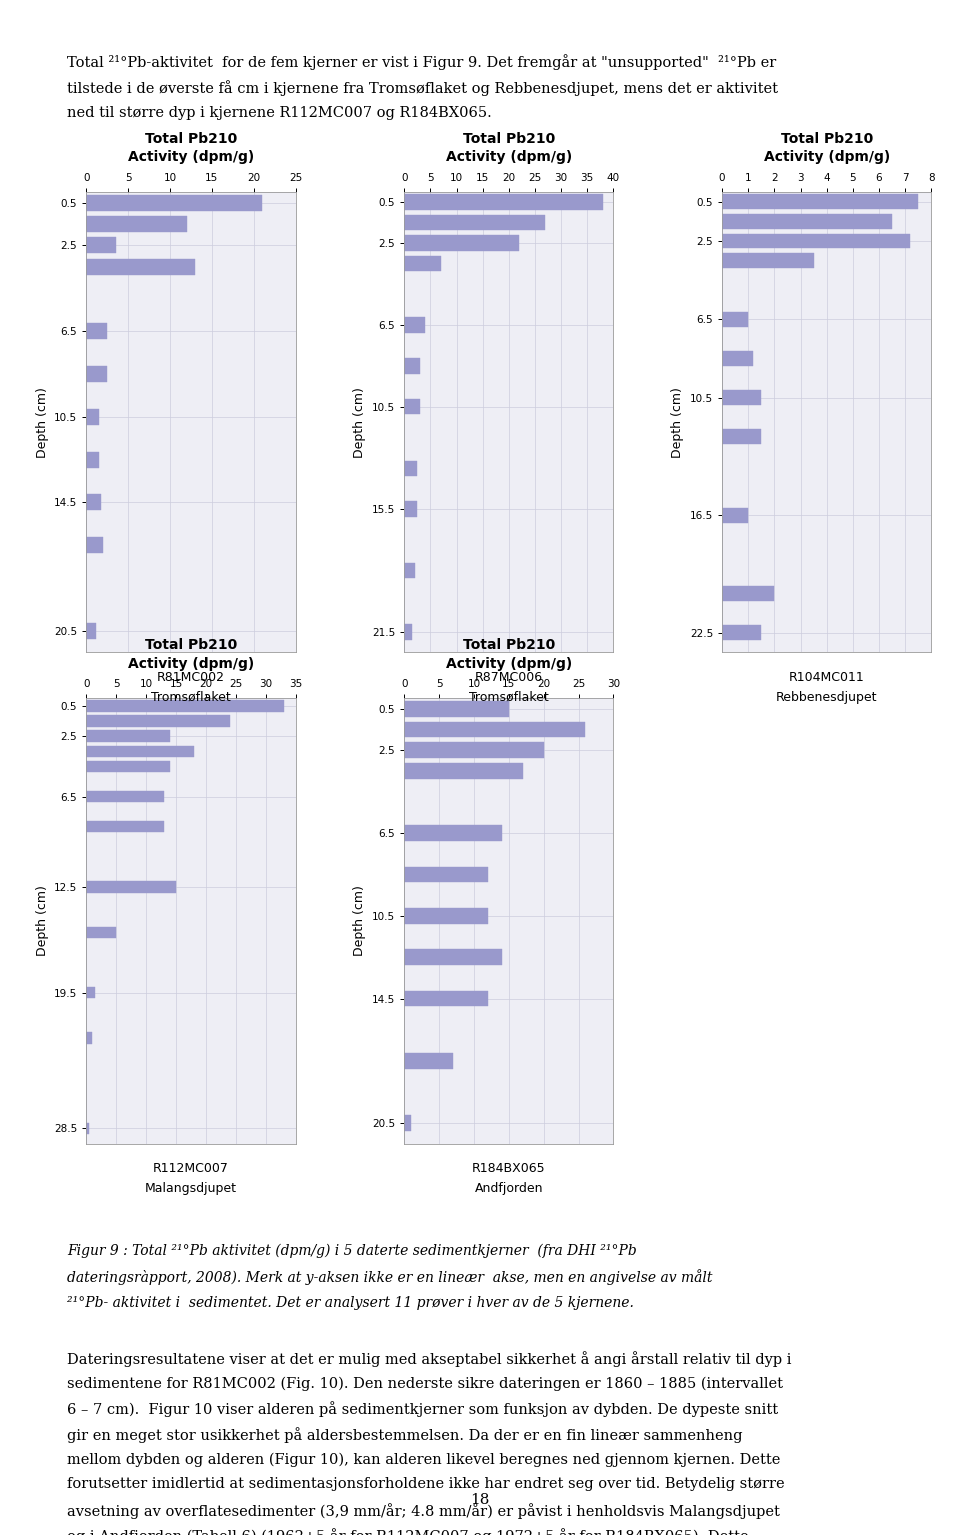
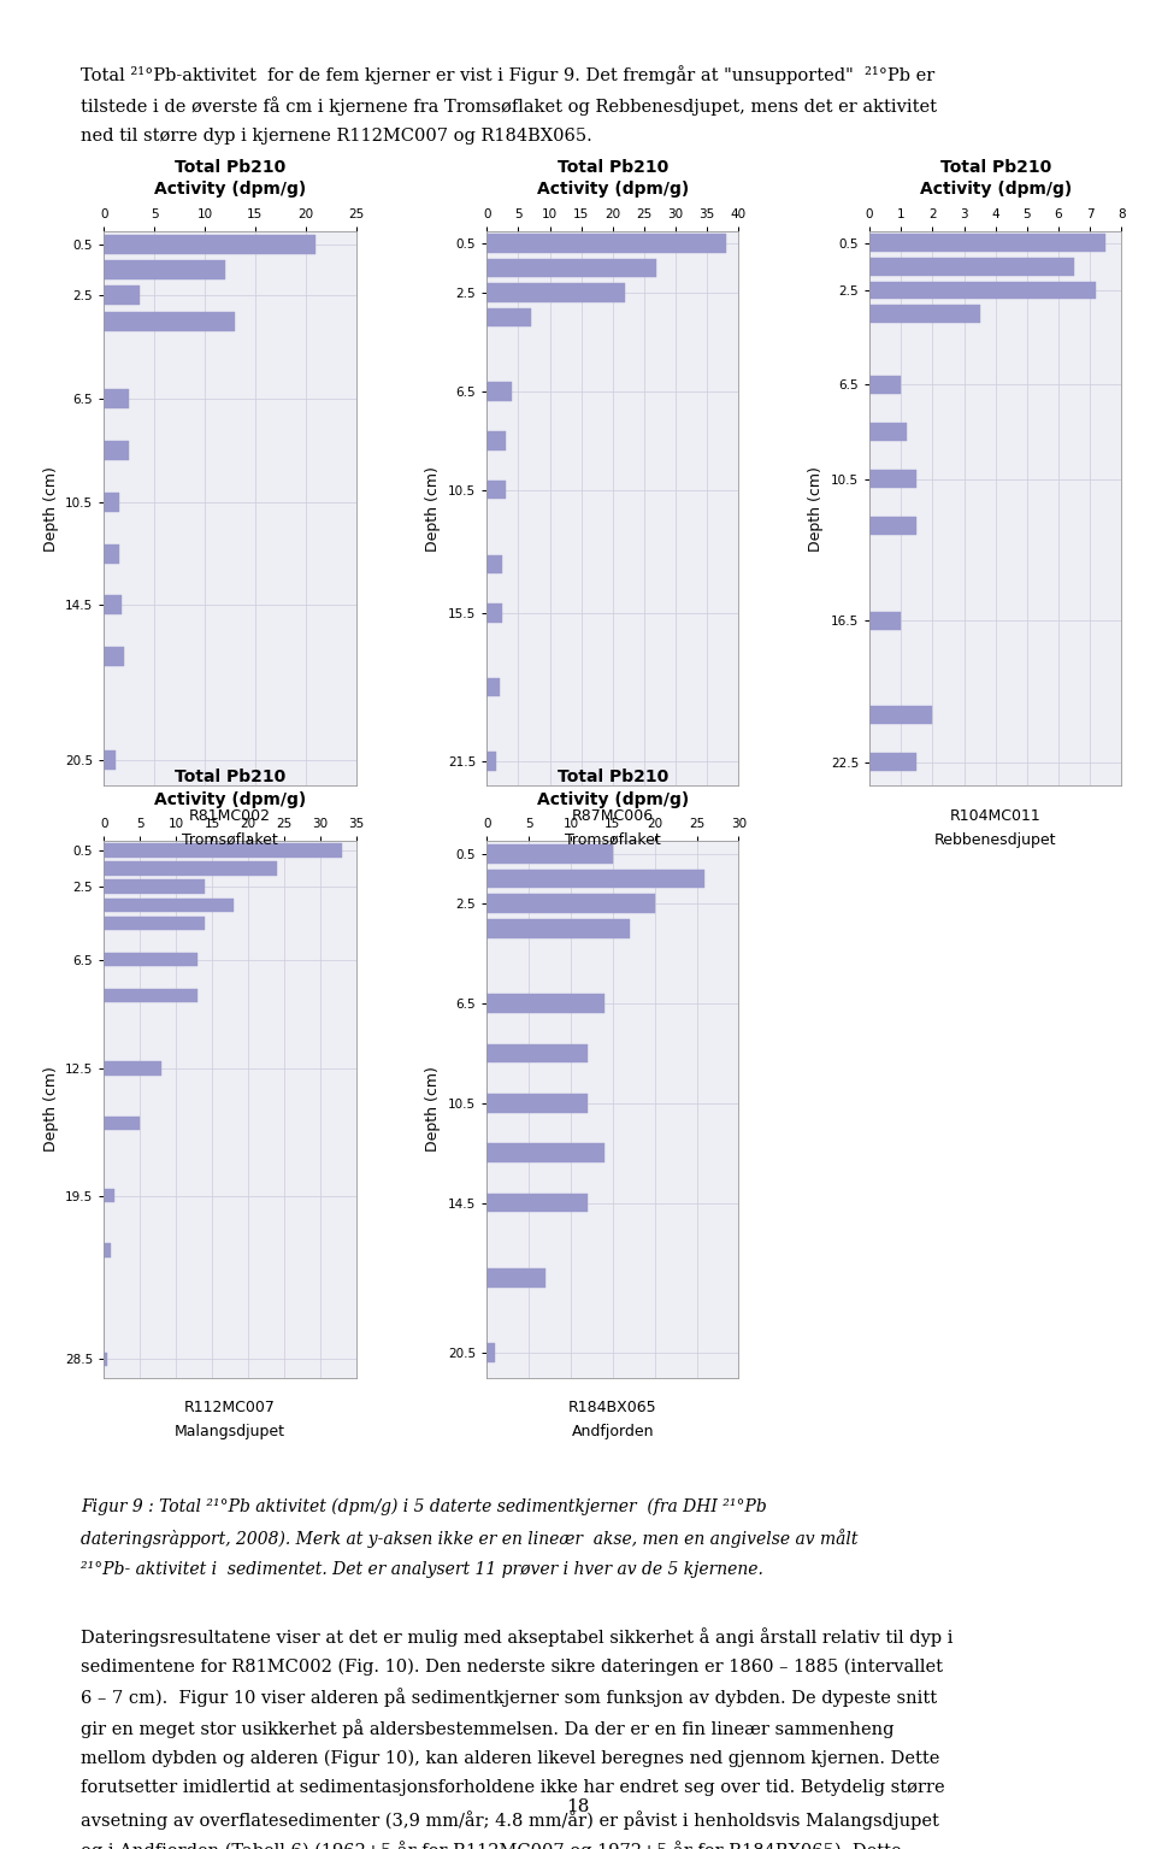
12.5: 15.0 -> 8.0
